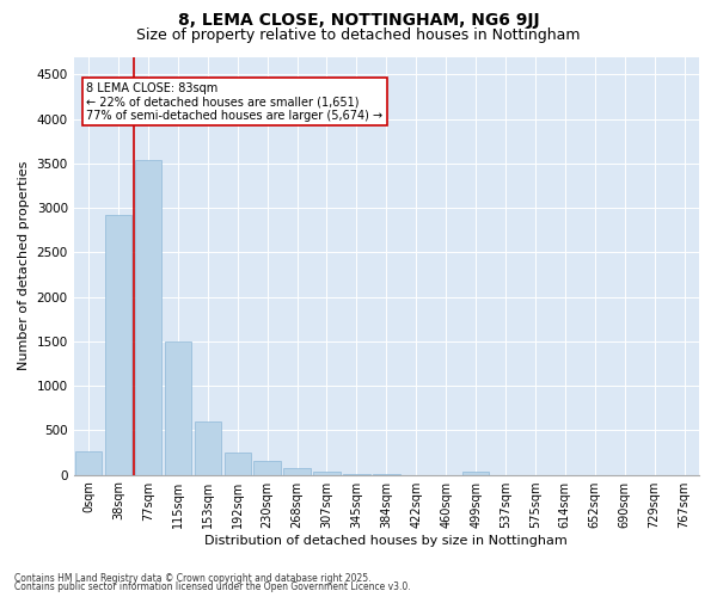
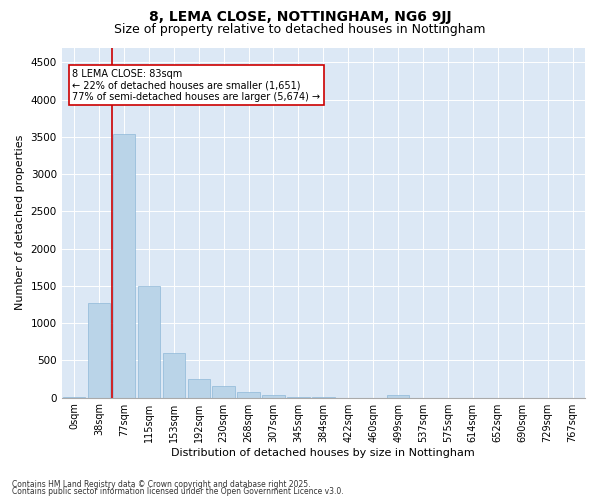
0sqm: 260 -> 10
38sqm: 2920 -> 1270
